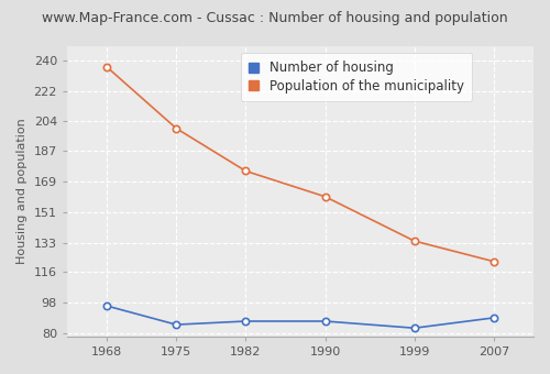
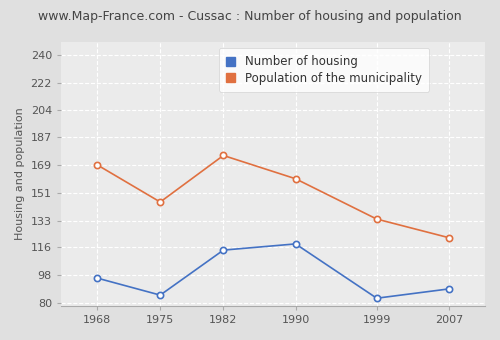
Population of the municipality/1968: 236 -> 169
Population of the municipality/1975: 200 -> 145
Number of housing/1982: 87 -> 114
Number of housing/1990: 87 -> 118
